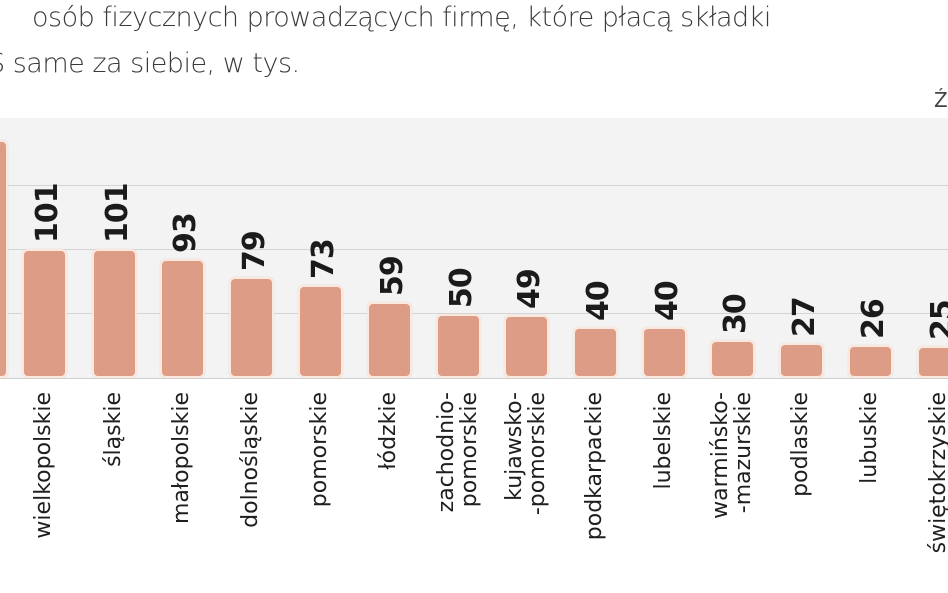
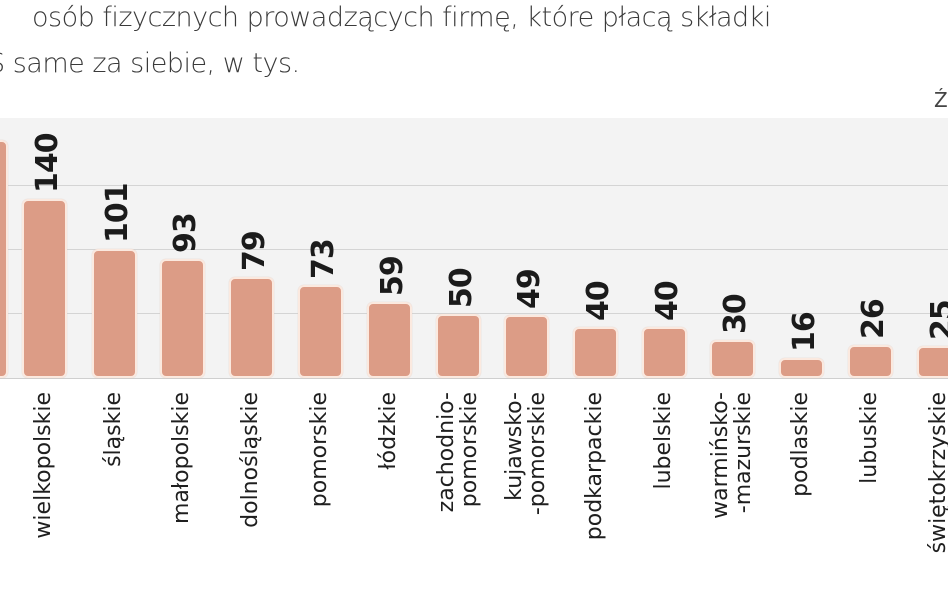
wielkopolskie: 101 -> 140
podlaskie: 27 -> 16
